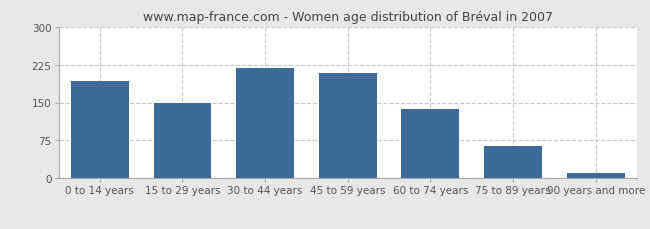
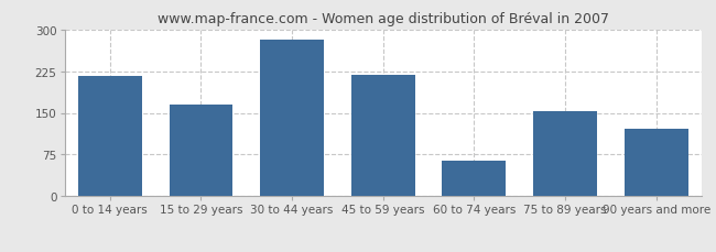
0 to 14 years: 193 -> 216
15 to 29 years: 150 -> 164
30 to 44 years: 218 -> 282
45 to 59 years: 208 -> 218
60 to 74 years: 138 -> 64
75 to 89 years: 65 -> 152
90 years and more: 10 -> 122
